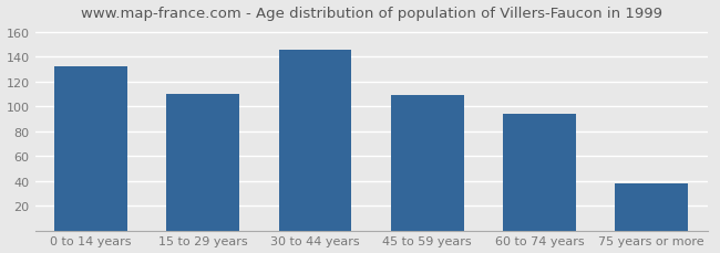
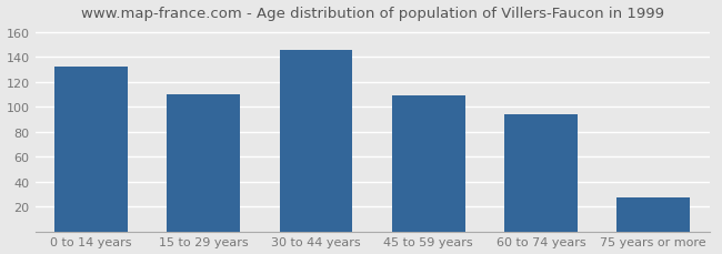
75 years or more: 38 -> 27
